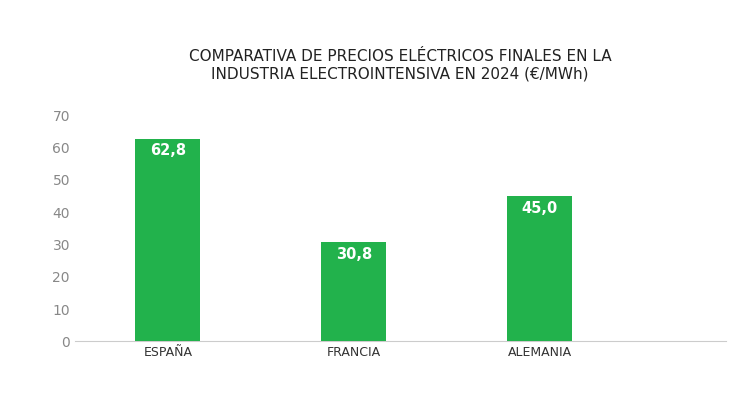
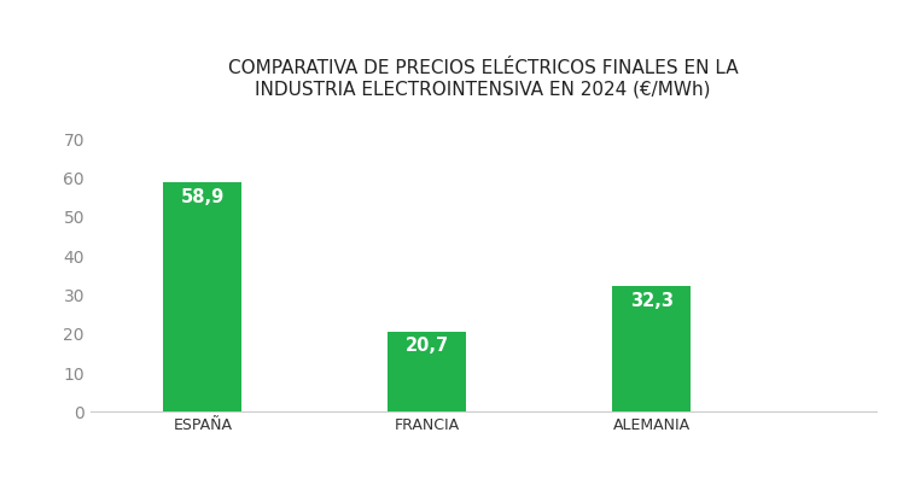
ESPAÑA: 62,8 -> 58,9
FRANCIA: 30,8 -> 20,7
ALEMANIA: 45,0 -> 32,3
